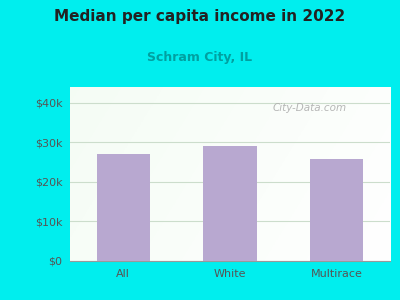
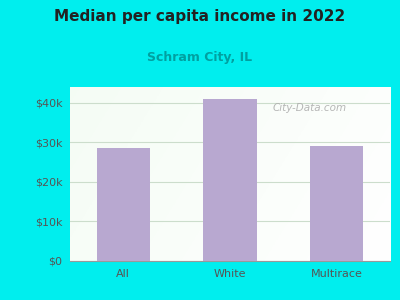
All: $27.0k -> $28.5k
White: $29.0k -> $41.0k
Multirace: $25.8k -> $29.0k
